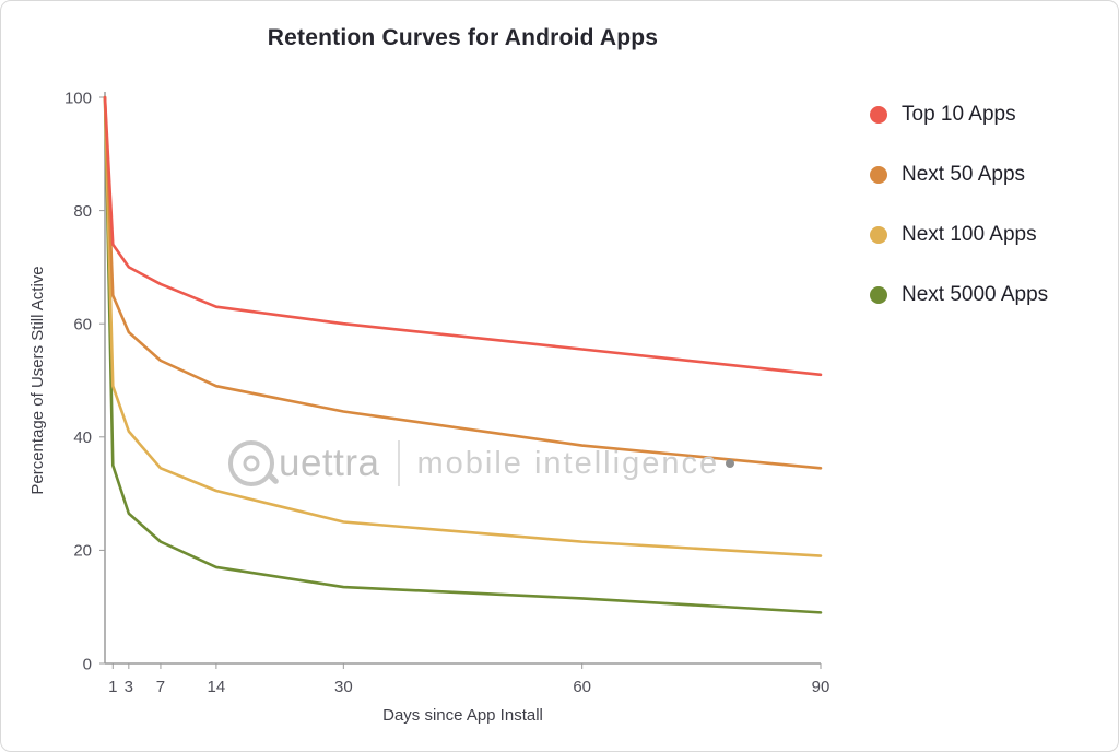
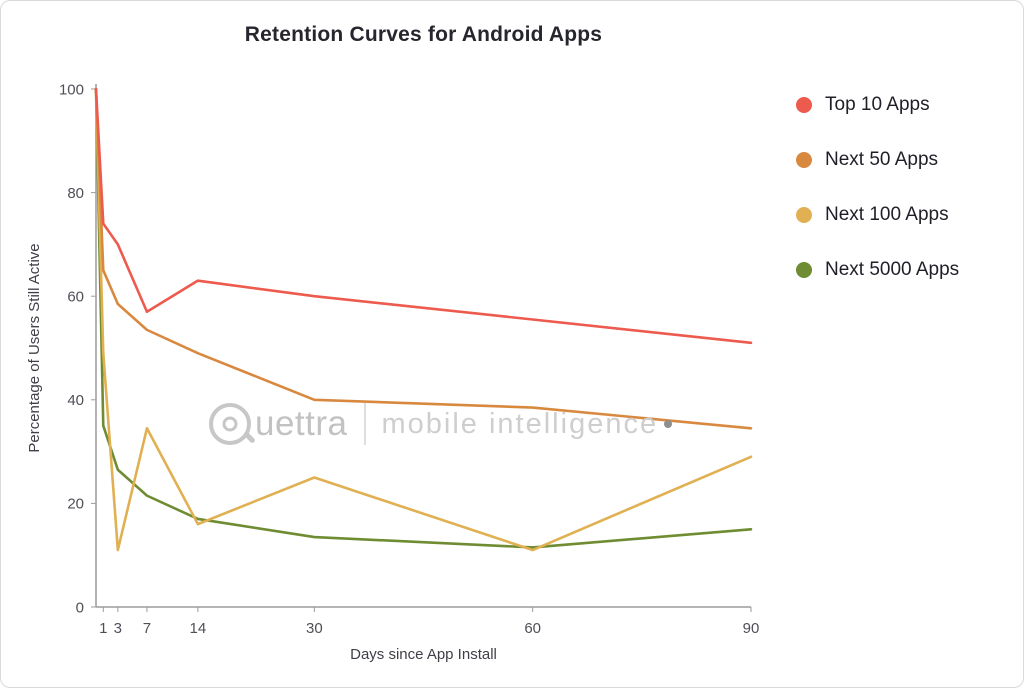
Next 100 Apps/3: 41 -> 11
Top 10 Apps/7: 67 -> 57
Next 100 Apps/14: 30 -> 16
Next 50 Apps/30: 44 -> 40
Next 100 Apps/60: 22 -> 11
Next 100 Apps/90: 19 -> 29
Next 5000 Apps/90: 9 -> 15
